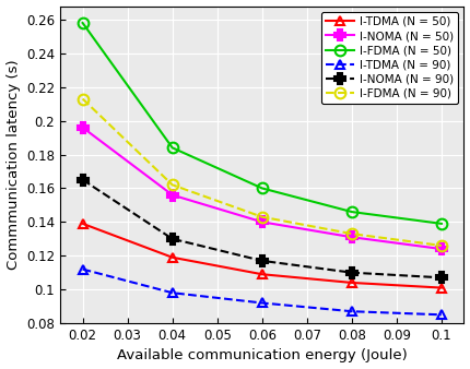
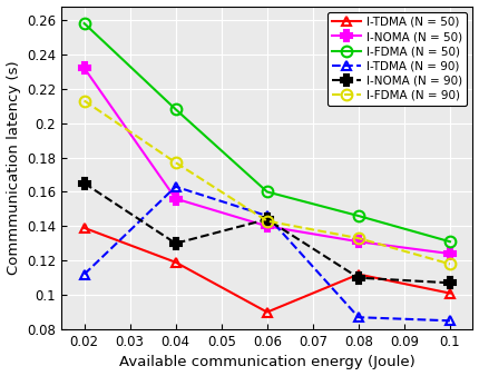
I-NOMA (N = 50)/0.02: 0.196 -> 0.232
I-FDMA (N = 50)/0.04: 0.184 -> 0.208
I-TDMA (N = 90)/0.04: 0.098 -> 0.163
I-FDMA (N = 90)/0.04: 0.162 -> 0.177
I-TDMA (N = 50)/0.06: 0.109 -> 0.090
I-TDMA (N = 90)/0.06: 0.092 -> 0.146
I-NOMA (N = 90)/0.06: 0.117 -> 0.144
I-TDMA (N = 50)/0.08: 0.104 -> 0.112
I-FDMA (N = 50)/0.1: 0.139 -> 0.131
I-FDMA (N = 90)/0.1: 0.126 -> 0.118
